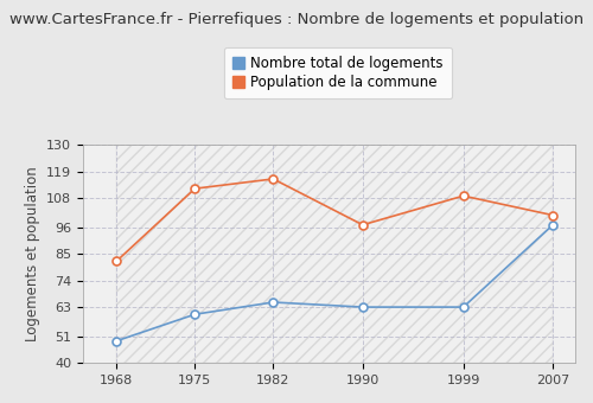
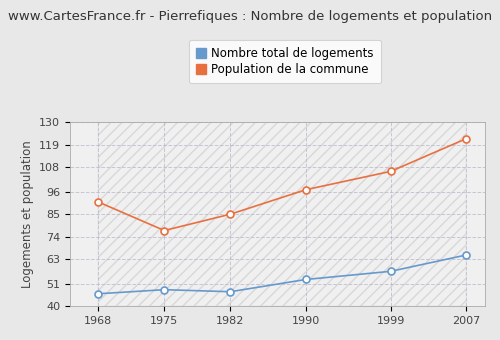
Nombre total de logements/1968: 49 -> 46
Population de la commune/1968: 82 -> 91
Nombre total de logements/1975: 60 -> 48
Population de la commune/1975: 112 -> 77
Nombre total de logements/1982: 65 -> 47
Population de la commune/1982: 116 -> 85
Nombre total de logements/1990: 63 -> 53
Nombre total de logements/1999: 63 -> 57
Population de la commune/1999: 109 -> 106
Nombre total de logements/2007: 97 -> 65
Population de la commune/2007: 101 -> 122
